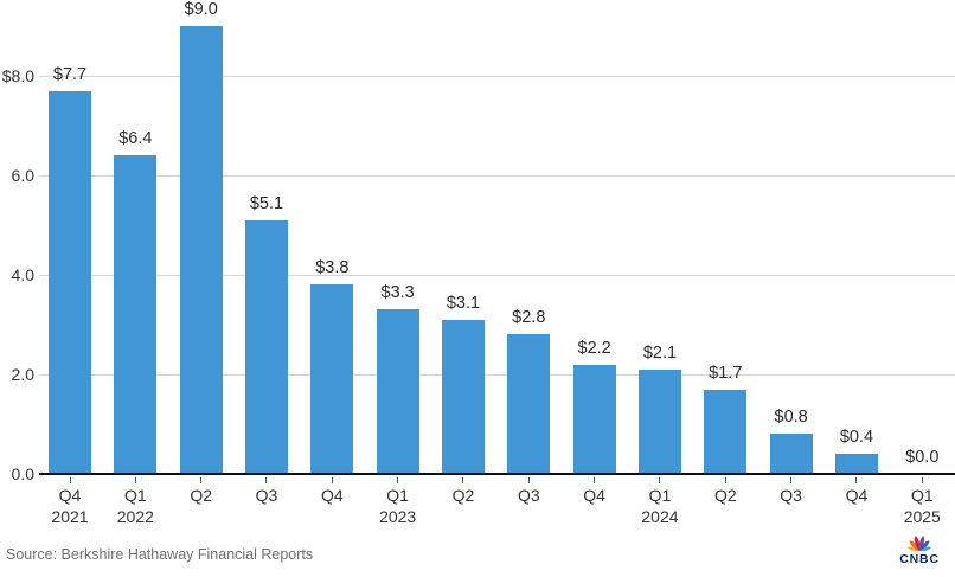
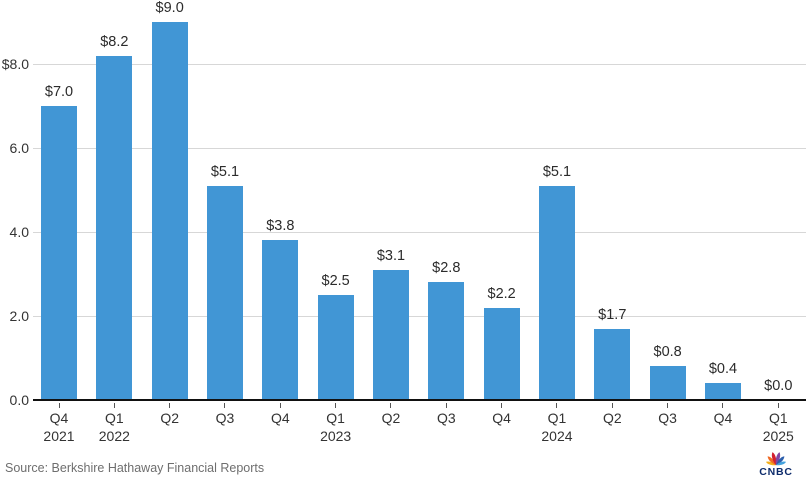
Q4 2021: $7.7 -> $7.0
Q1 2022: $6.4 -> $8.2
Q1 2023: $3.3 -> $2.5
Q1 2024: $2.1 -> $5.1
